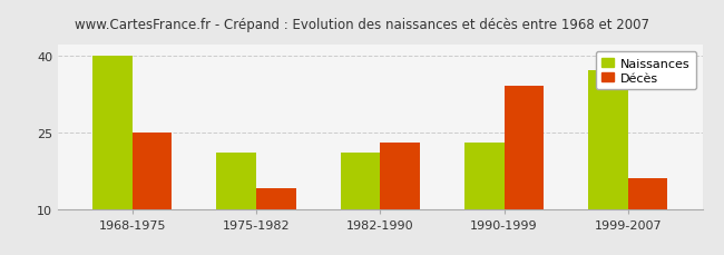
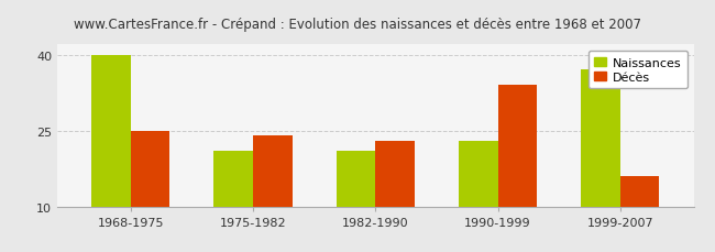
Décès/1975-1982: 14 -> 24
